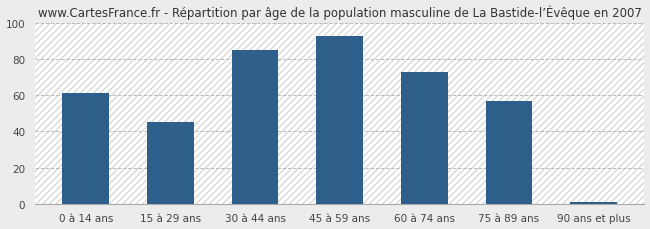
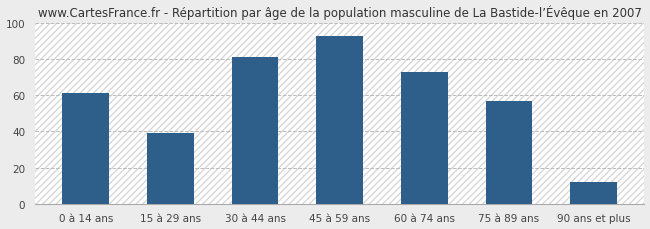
15 à 29 ans: 45 -> 39
30 à 44 ans: 85 -> 81
90 ans et plus: 1 -> 12
